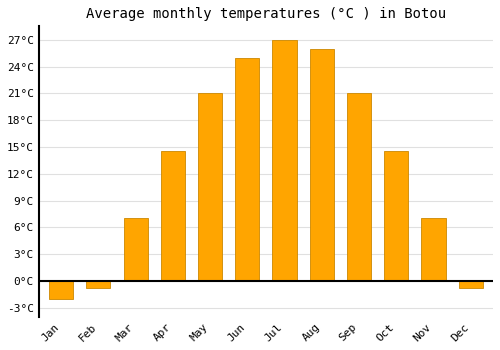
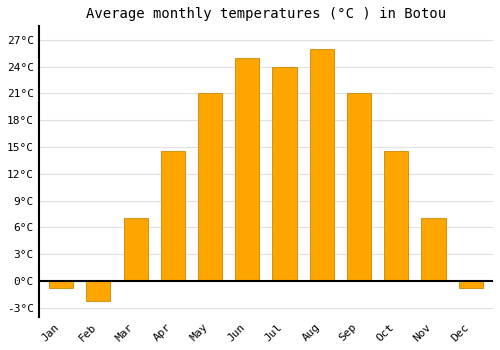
Jan: -2.0°C -> -0.8°C
Feb: -0.8°C -> -2.2°C
Jul: 27.0°C -> 24.0°C
